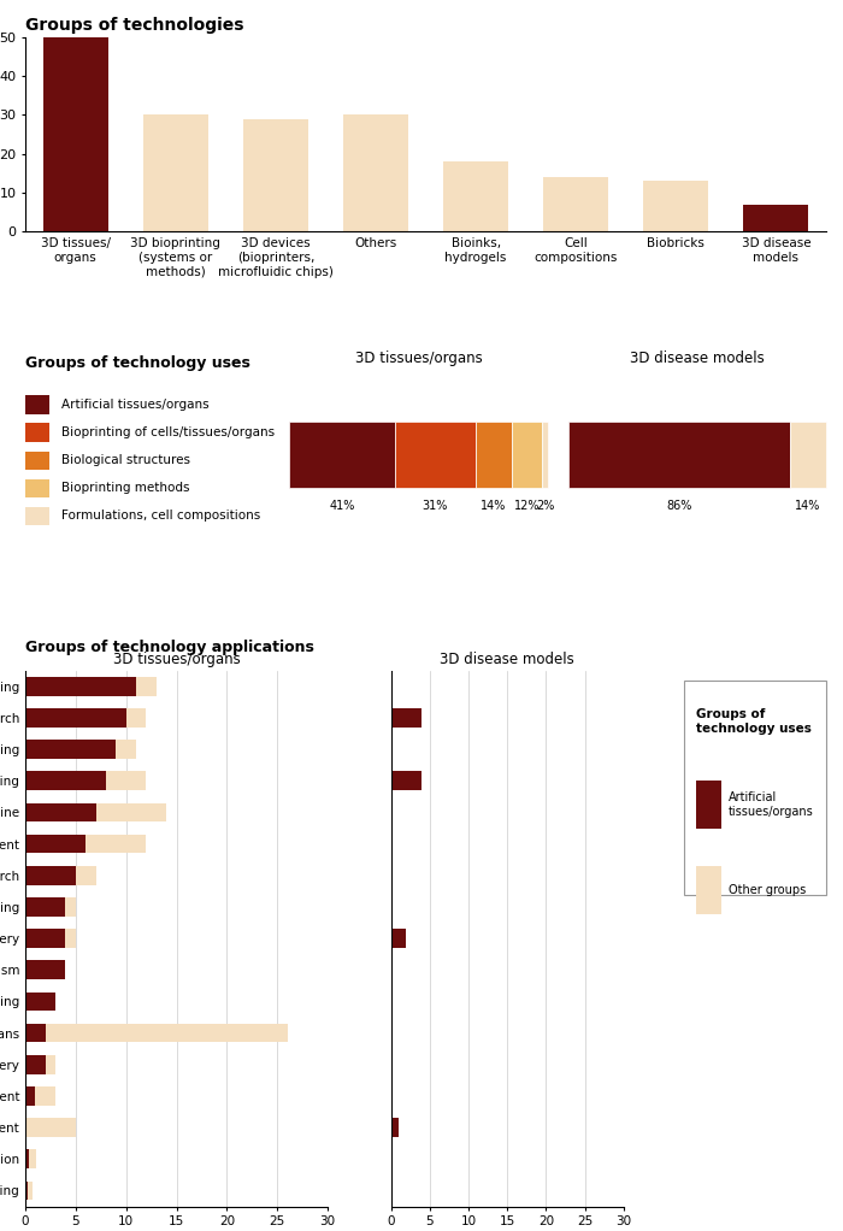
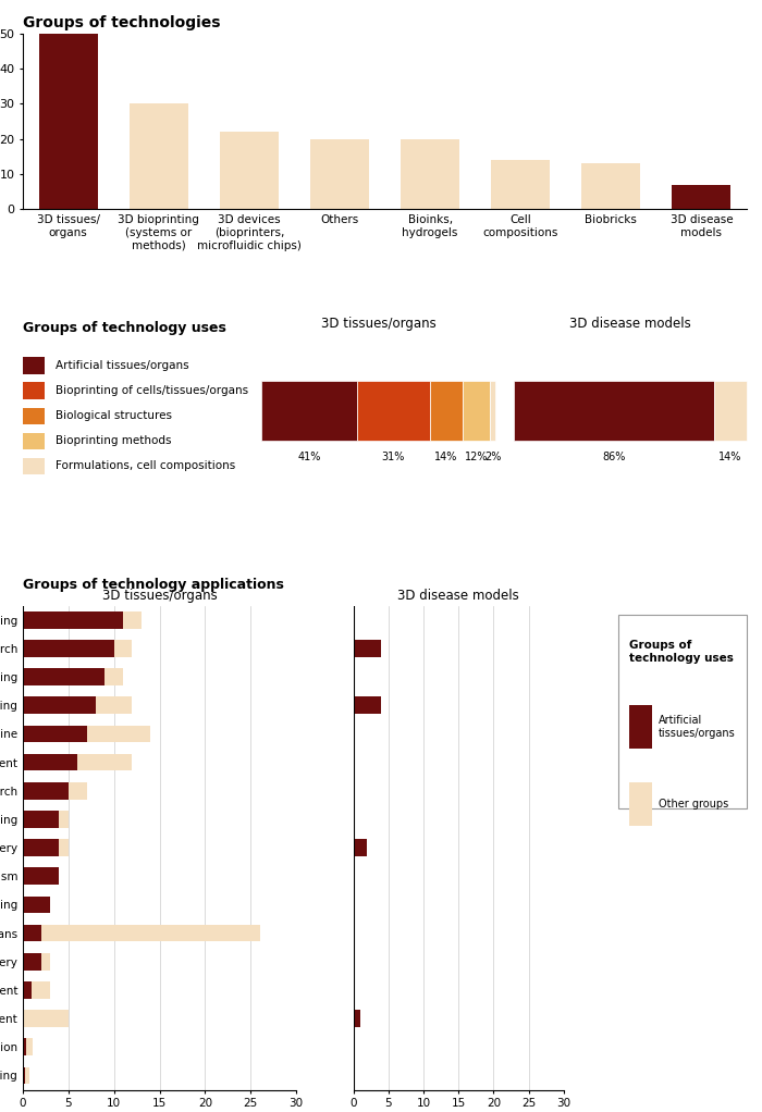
Groups of technologies/3D devices (bioprinters, microfluidic chips): 29 -> 22
Groups of technologies/Others: 30 -> 20
Groups of technologies/Bioinks, hydrogels: 18 -> 20
